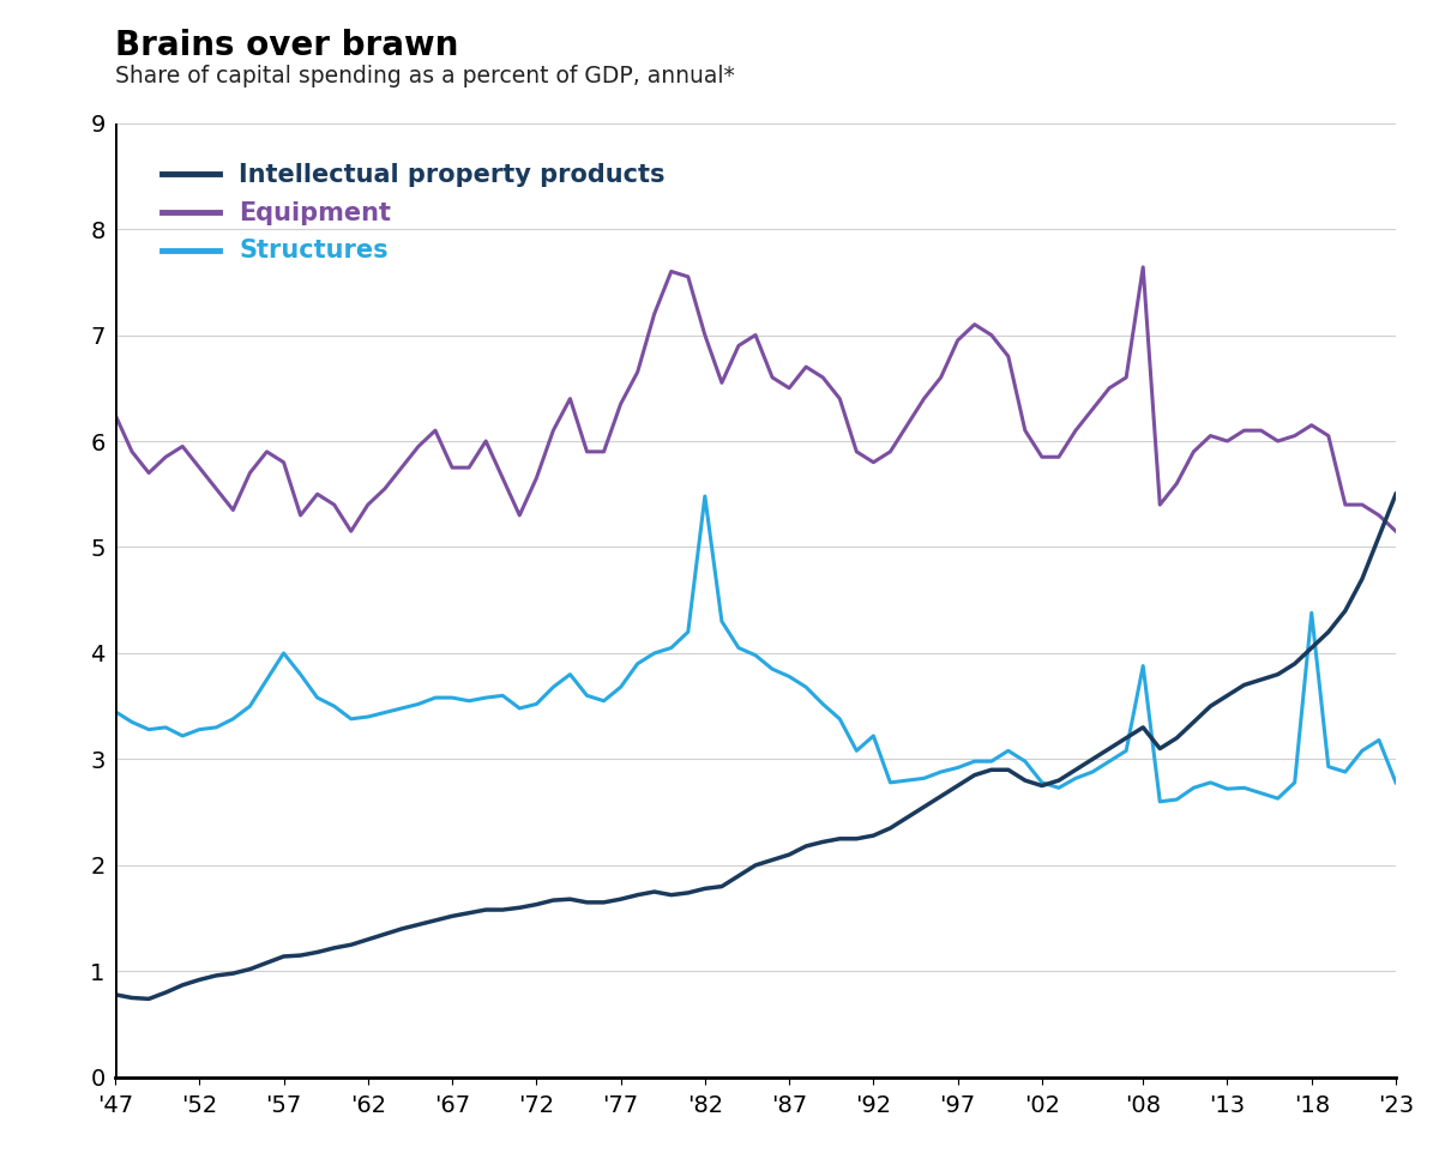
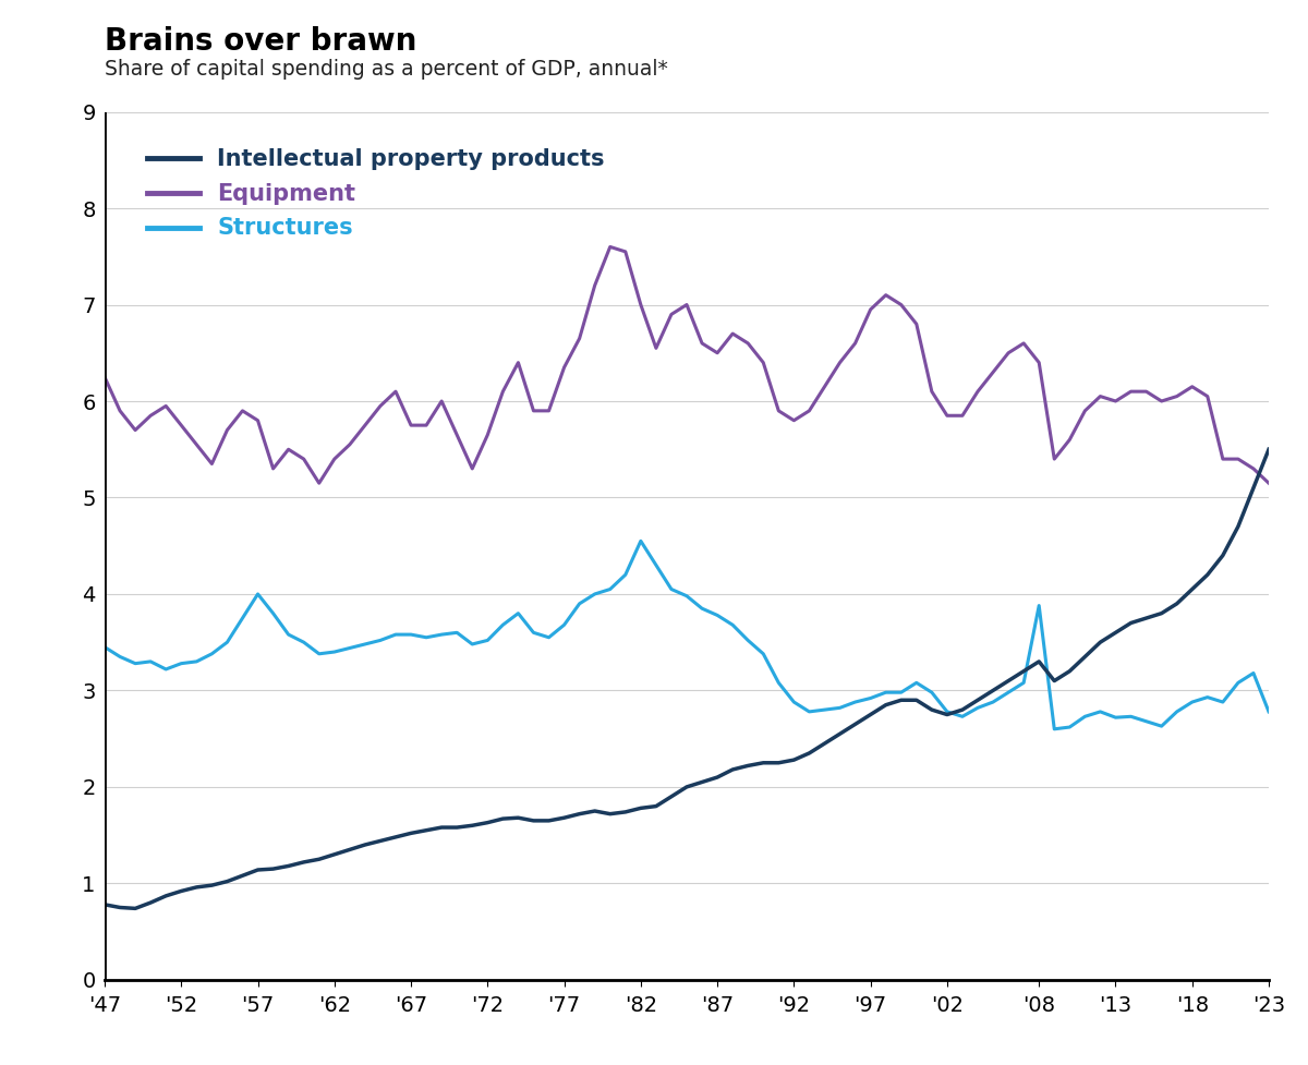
Structures/'82: 5.48 -> 4.55
Structures/'92: 3.22 -> 2.88
Equipment/'08: 7.64 -> 6.40
Structures/'18: 4.38 -> 2.88
